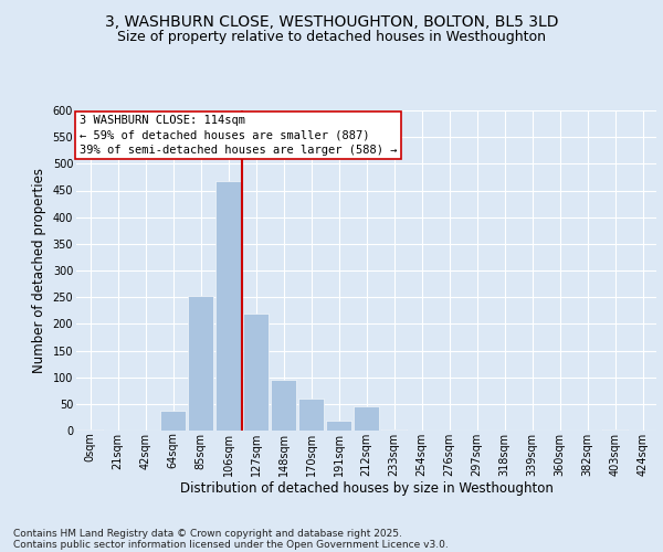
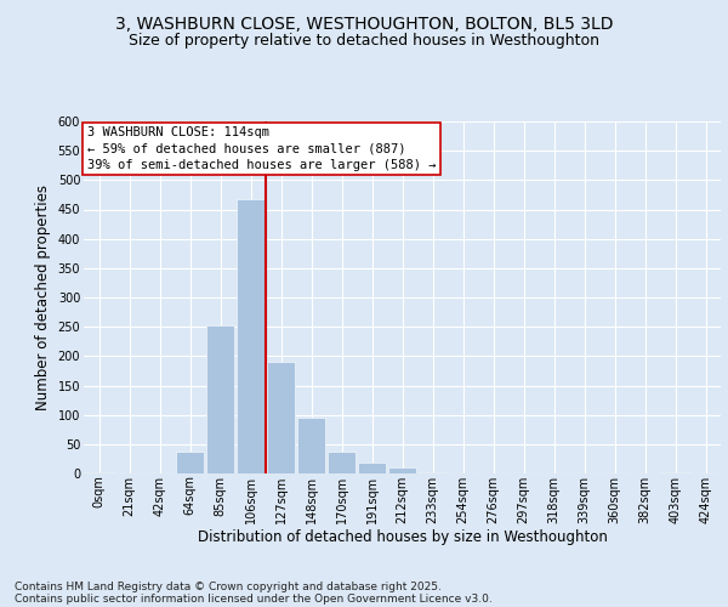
127sqm: 220 -> 190
170sqm: 60 -> 37
212sqm: 45 -> 10
